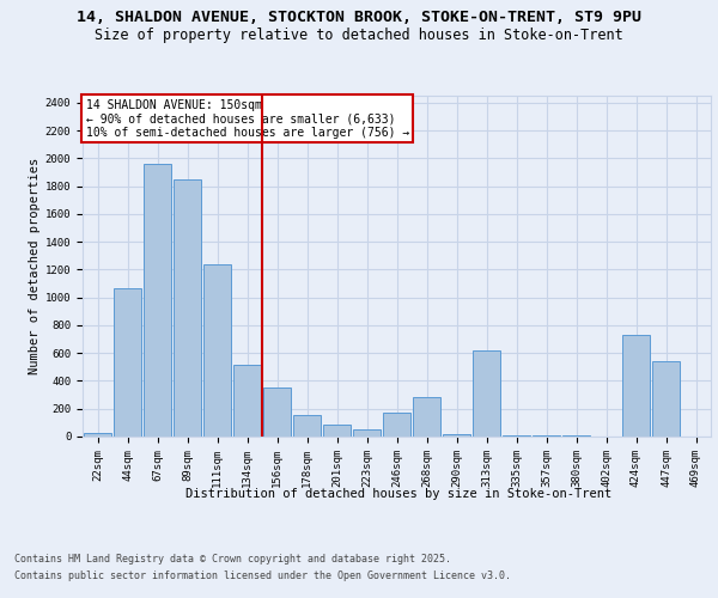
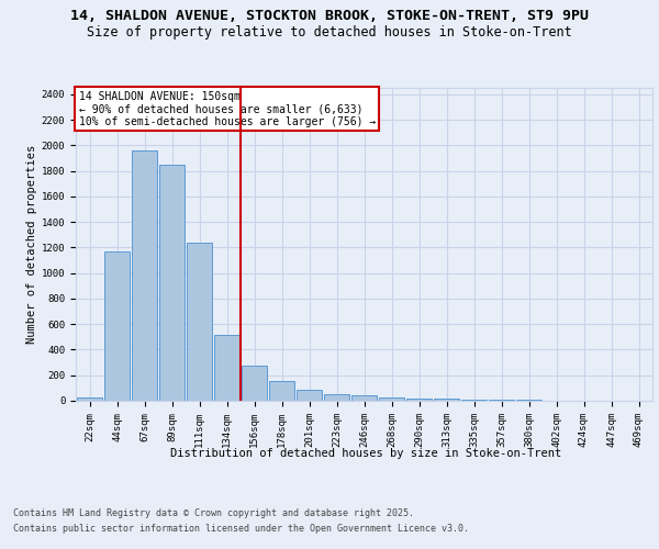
44sqm: 1070 -> 1170
156sqm: 350 -> 280
246sqm: 170 -> 40
268sqm: 280 -> 30
313sqm: 620 -> 20
424sqm: 730 -> 0
447sqm: 540 -> 0
